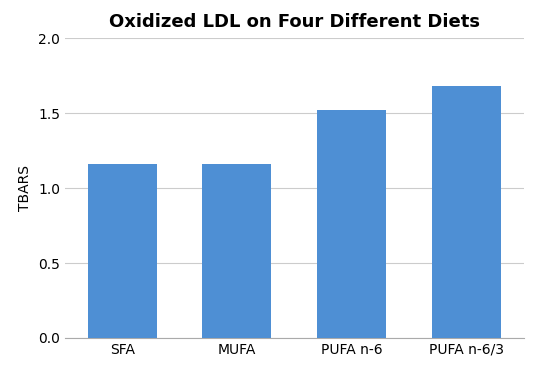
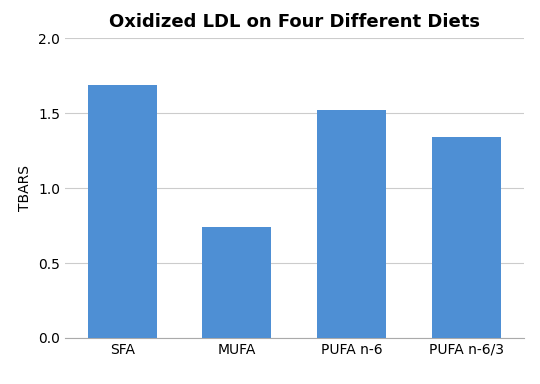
SFA: 1.16 -> 1.69
MUFA: 1.16 -> 0.74
PUFA n-6/3: 1.68 -> 1.34
